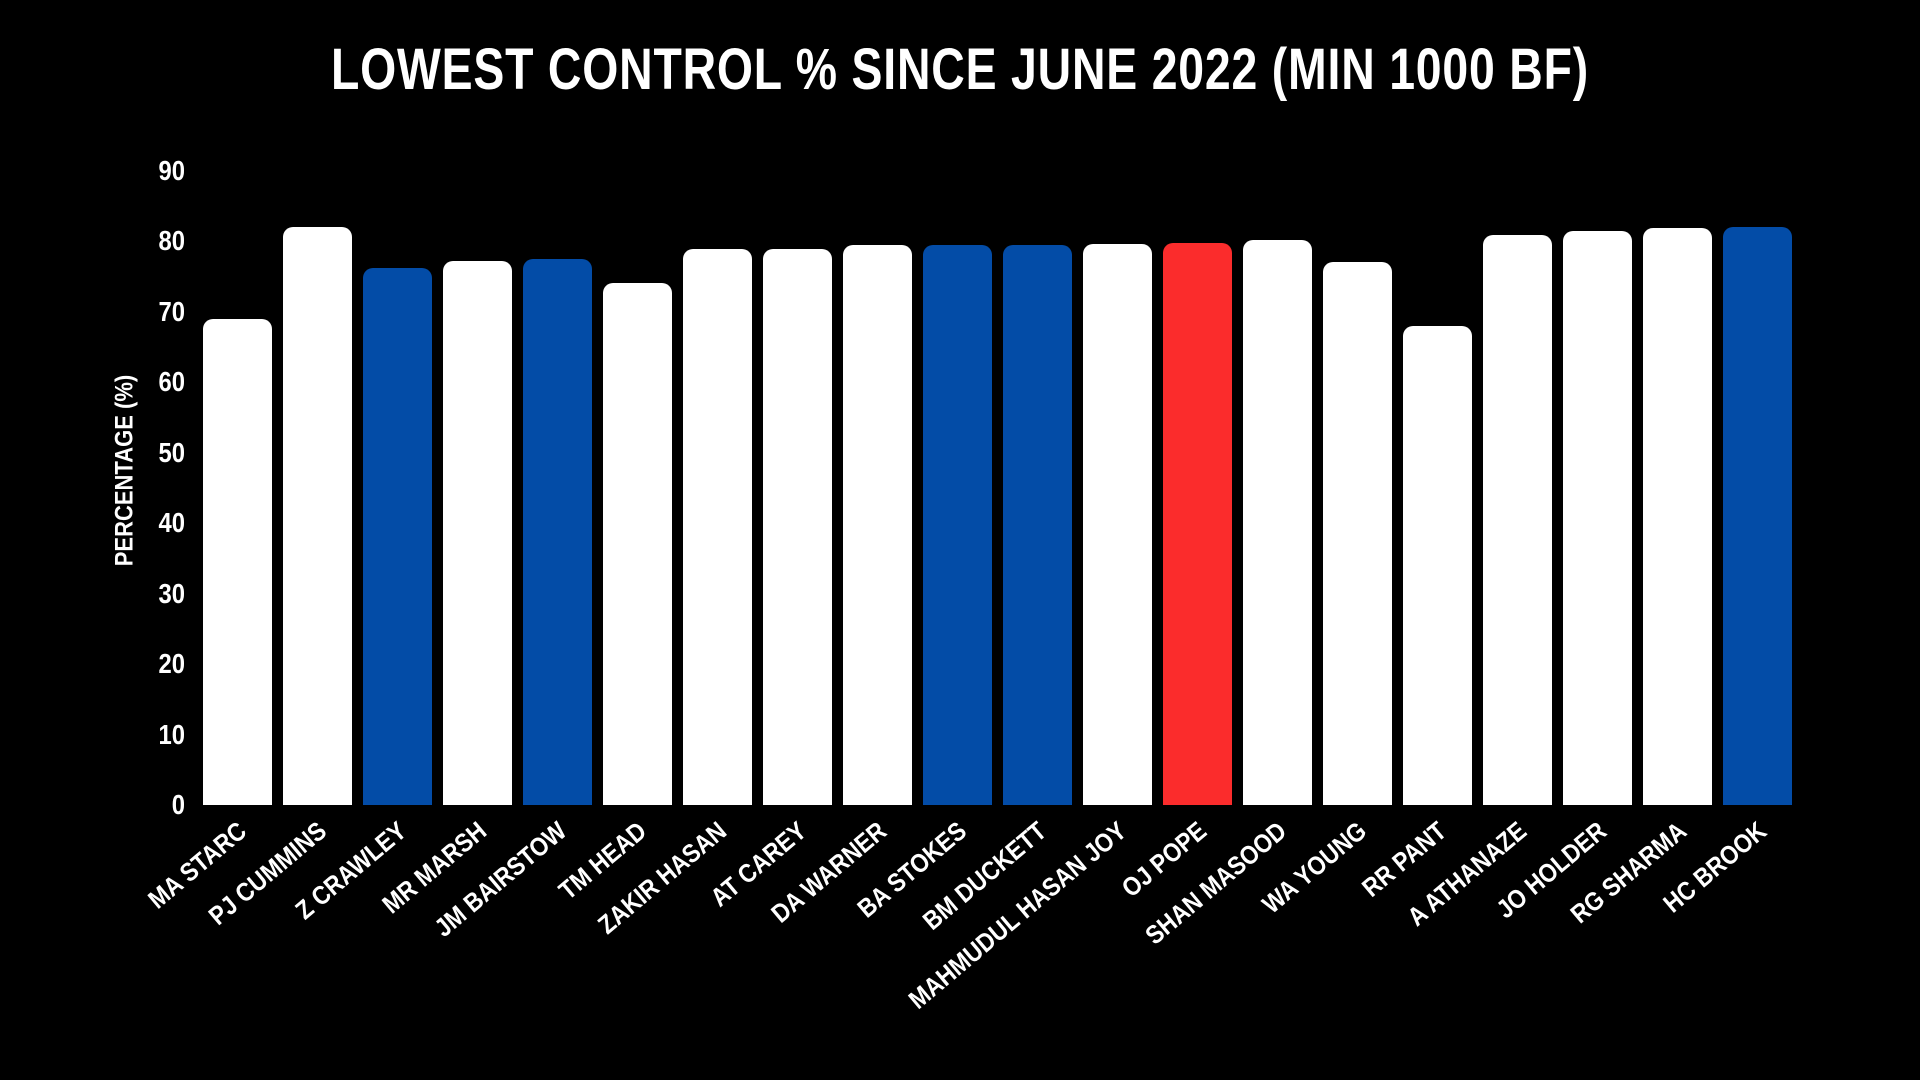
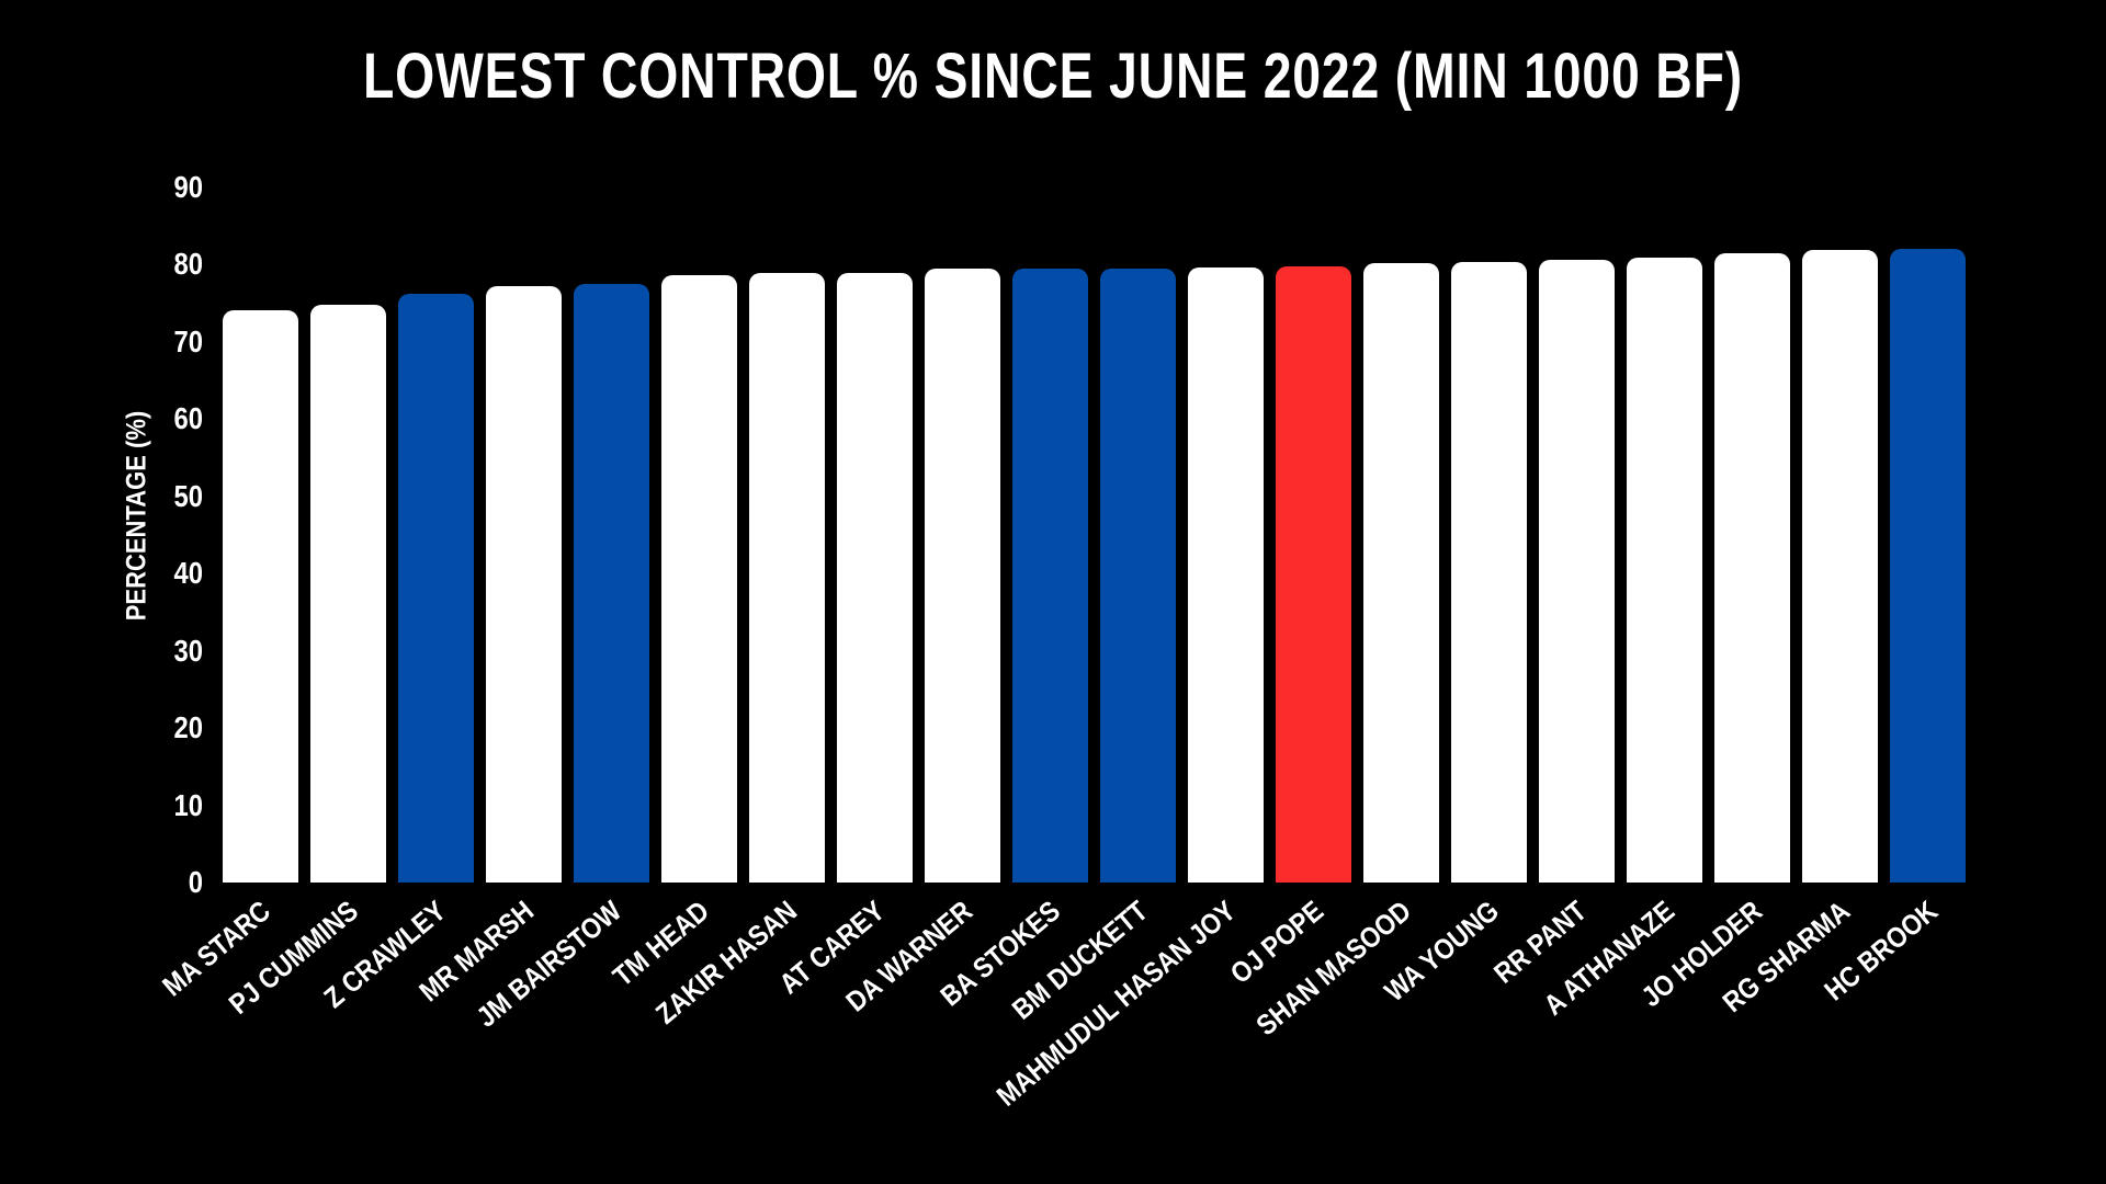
MA STARC: 69 -> 74
PJ CUMMINS: 82 -> 75
TM HEAD: 74 -> 79
WA YOUNG: 77 -> 80
RR PANT: 68 -> 81
